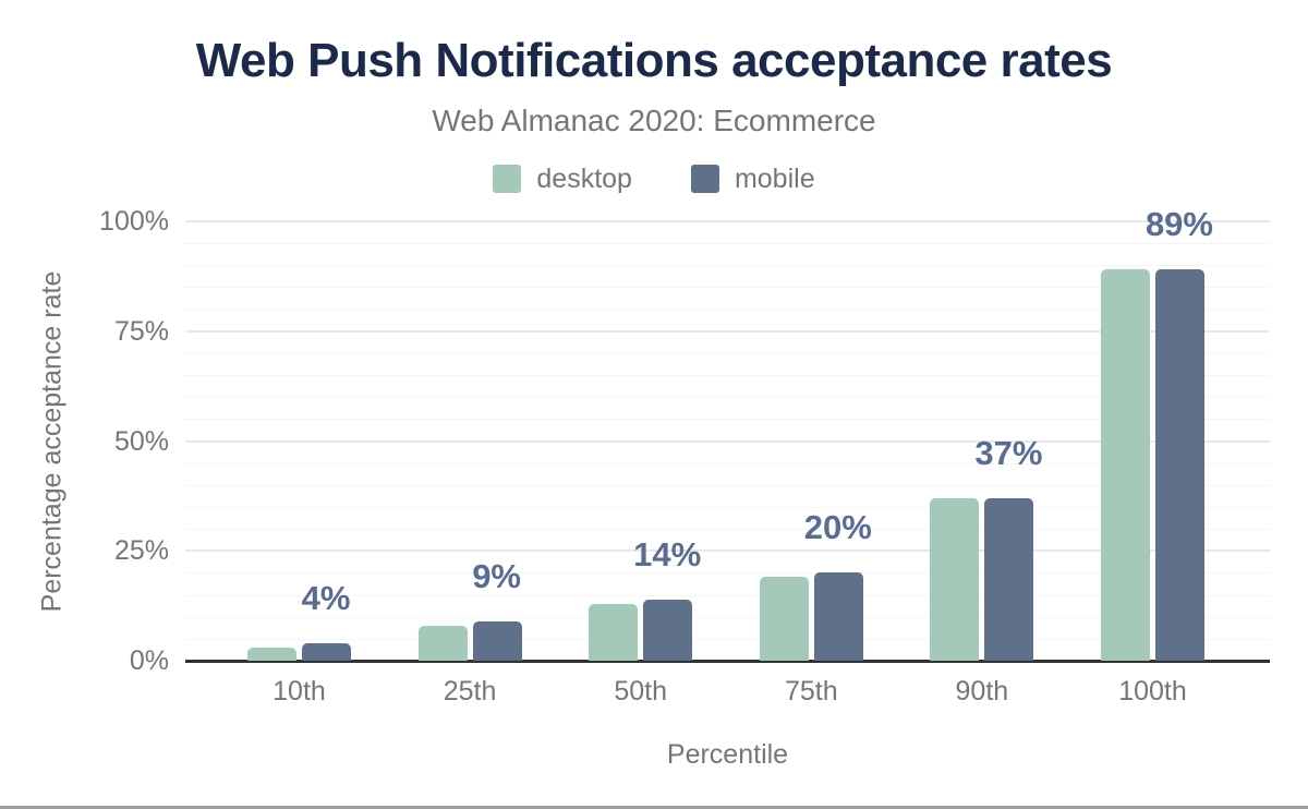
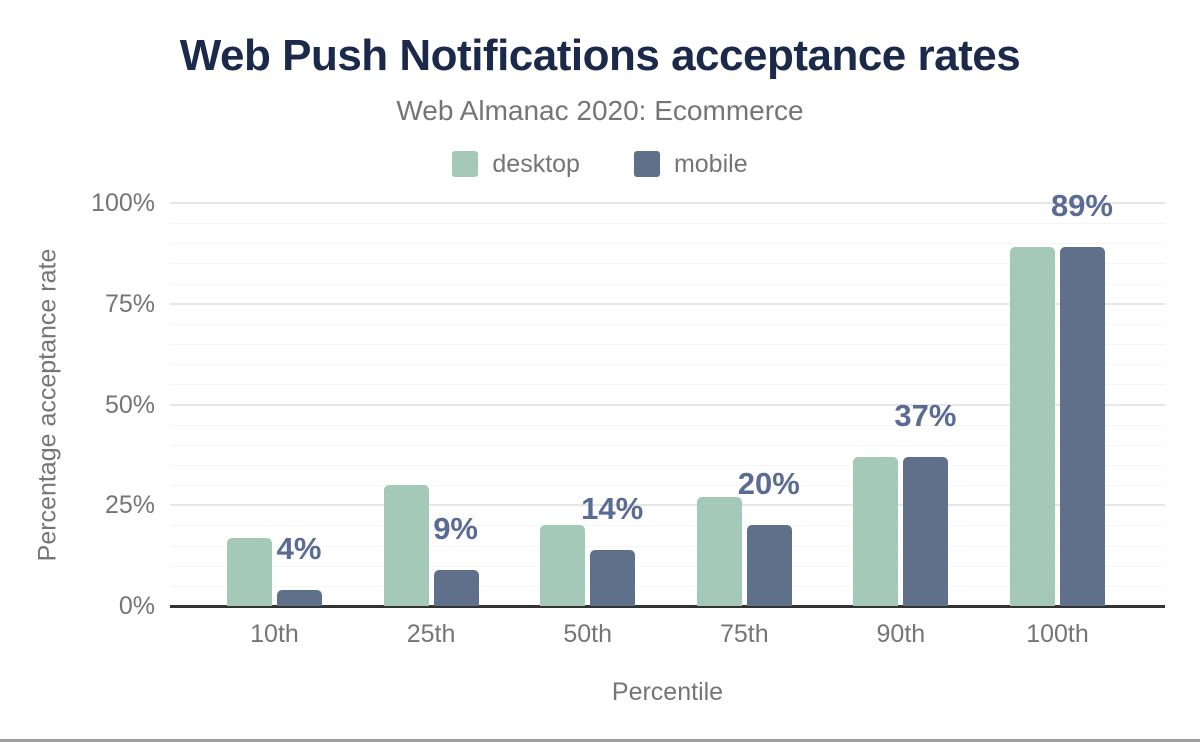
desktop/10th: 3% -> 17%
desktop/25th: 8% -> 30%
desktop/50th: 13% -> 20%
desktop/75th: 19% -> 27%
